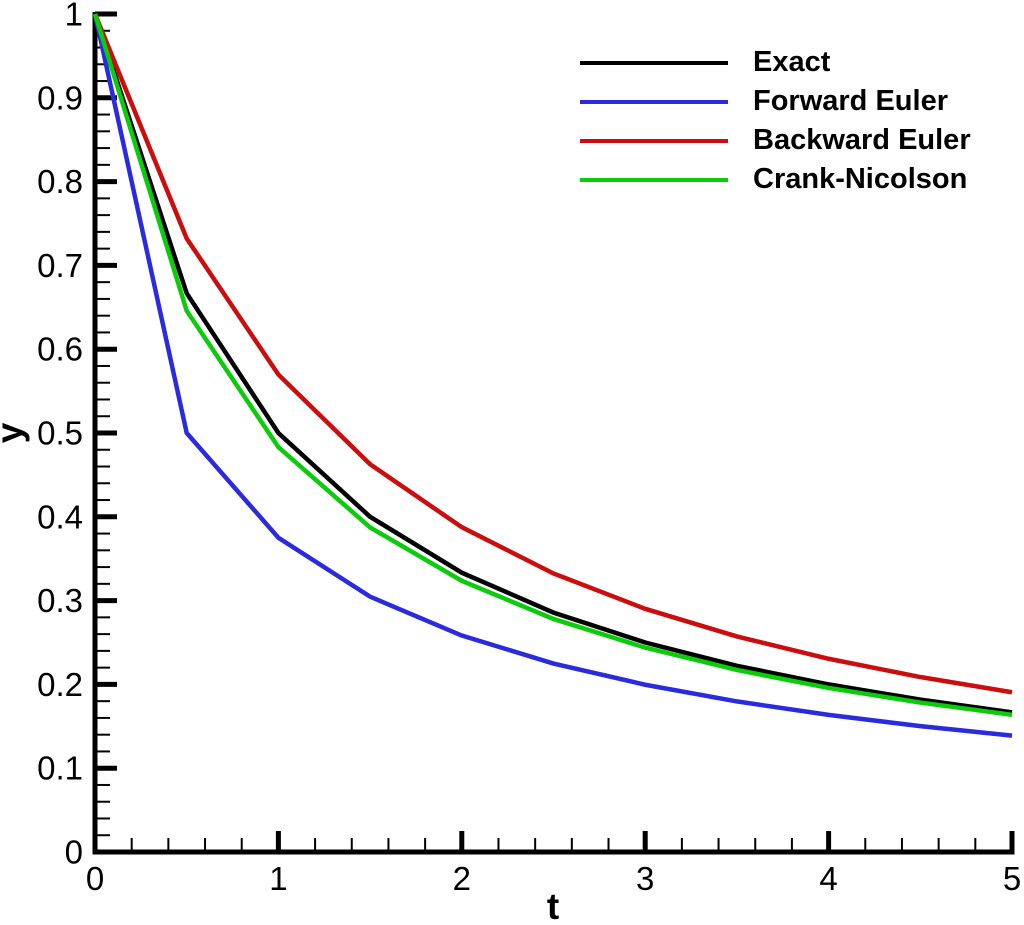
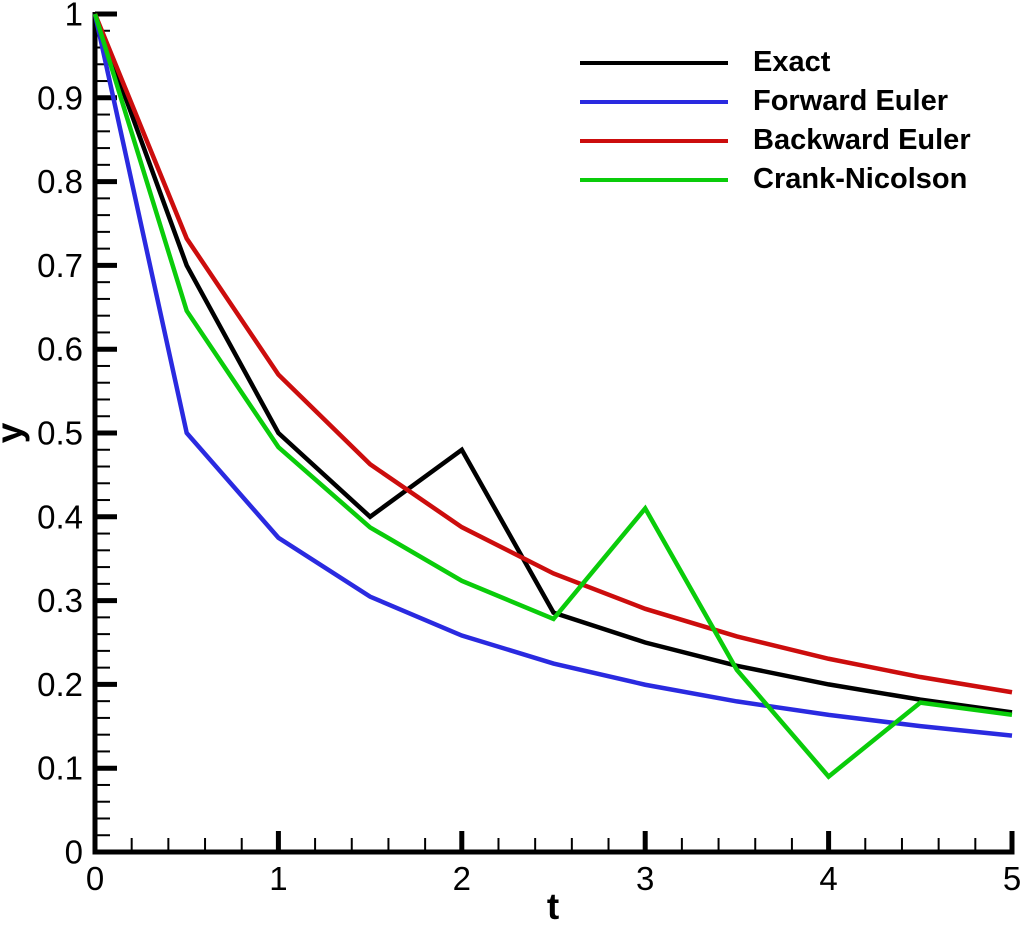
Exact/0.5: 0.67 -> 0.70
Exact/2: 0.33 -> 0.48
Crank-Nicolson/3: 0.24 -> 0.41
Crank-Nicolson/4: 0.20 -> 0.09
